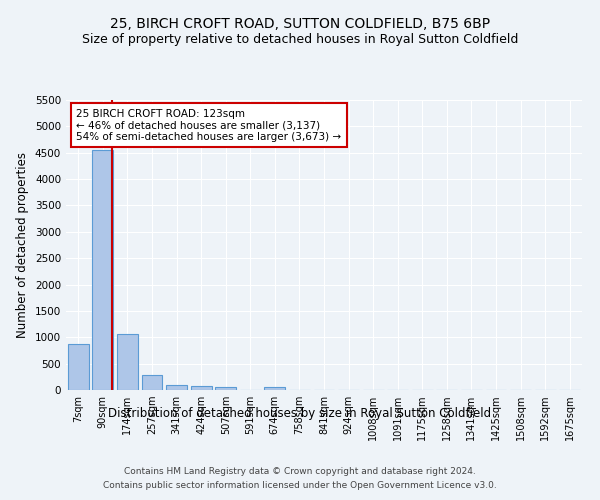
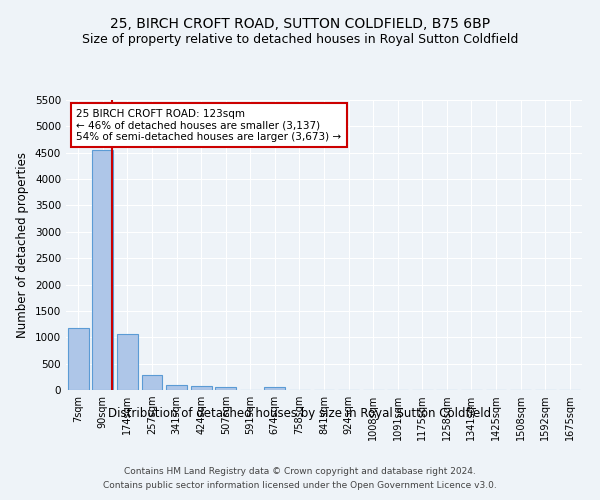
7sqm: 870 -> 1180
